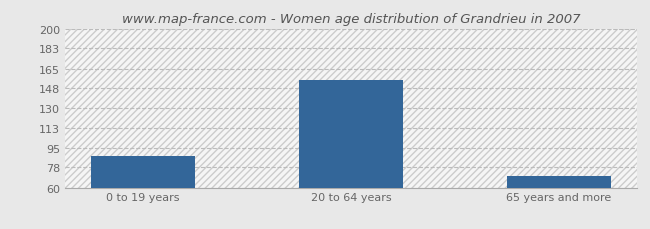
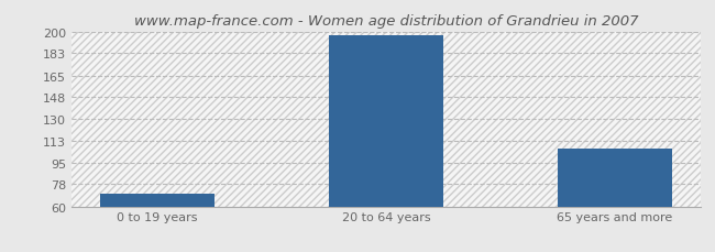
0 to 19 years: 88 -> 70
20 to 64 years: 155 -> 197
65 years and more: 70 -> 106
